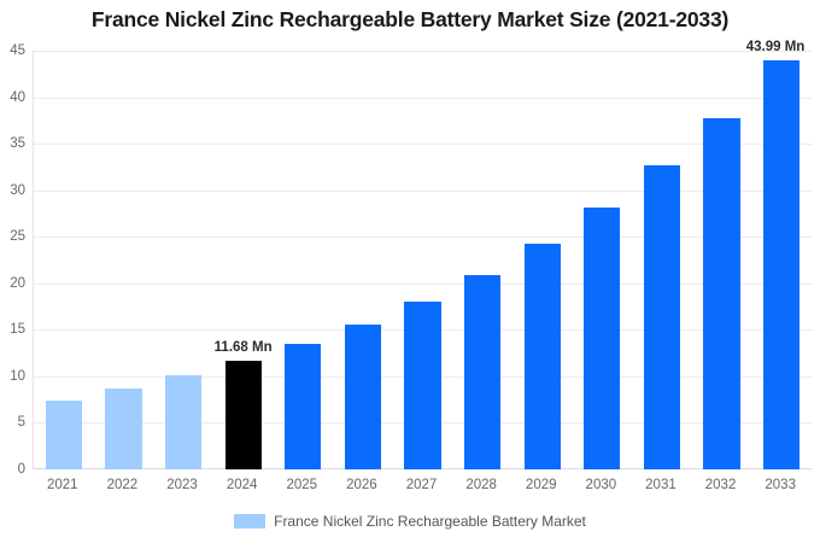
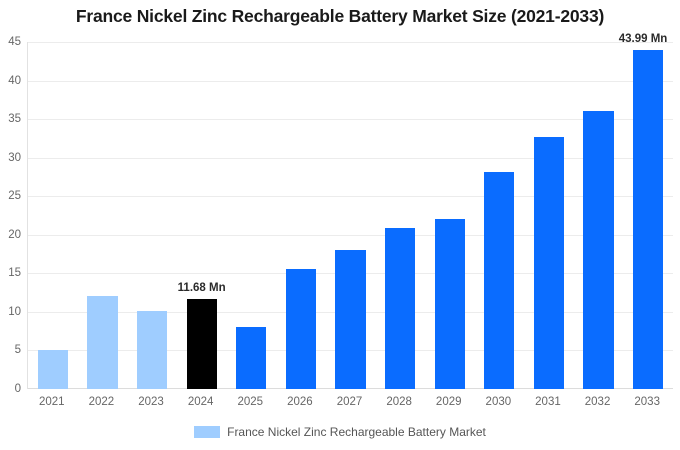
2021: 7 -> 5
2022: 9 -> 12
2025: 14 -> 8
2029: 24 -> 22
2032: 38 -> 36
